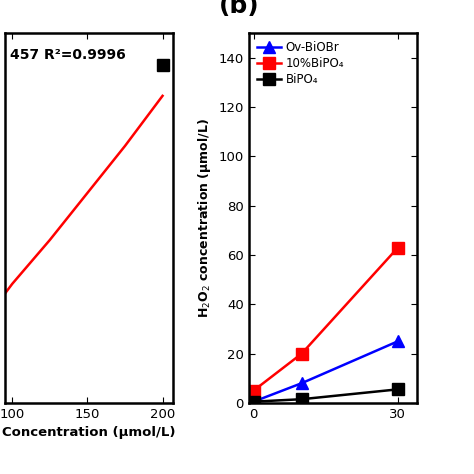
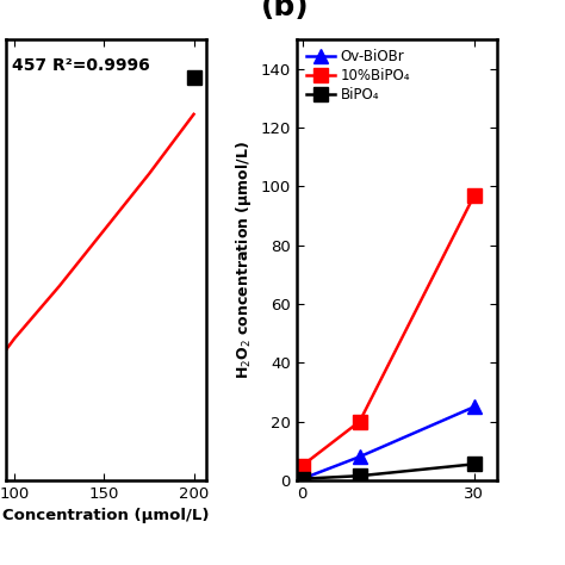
10%BiPO₄/30: 63 -> 97
